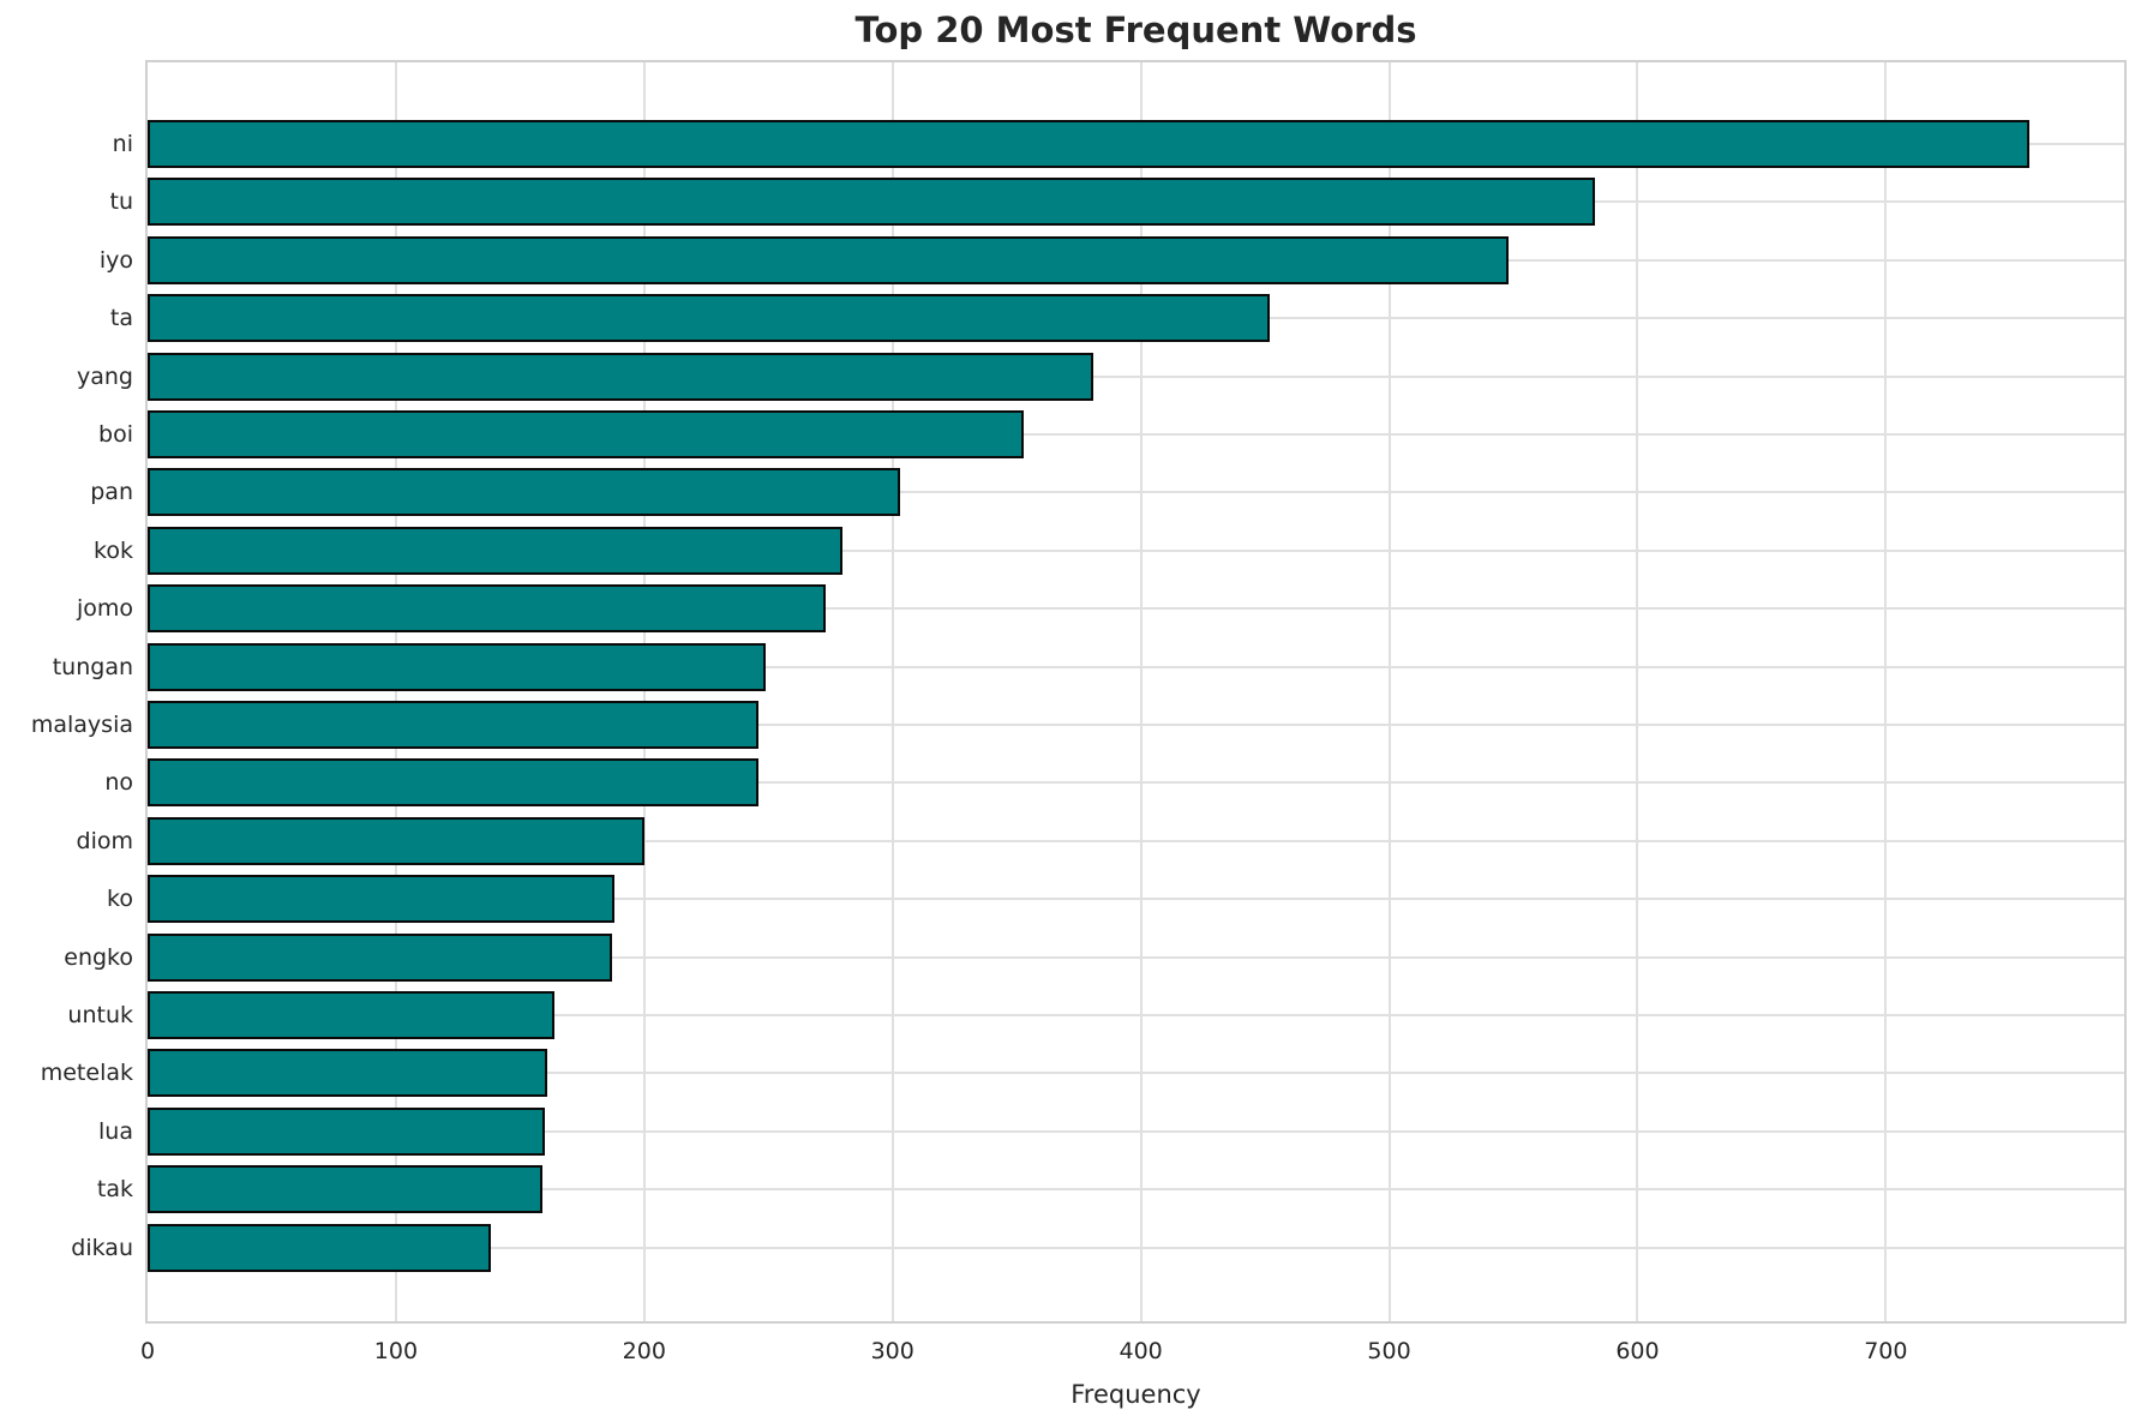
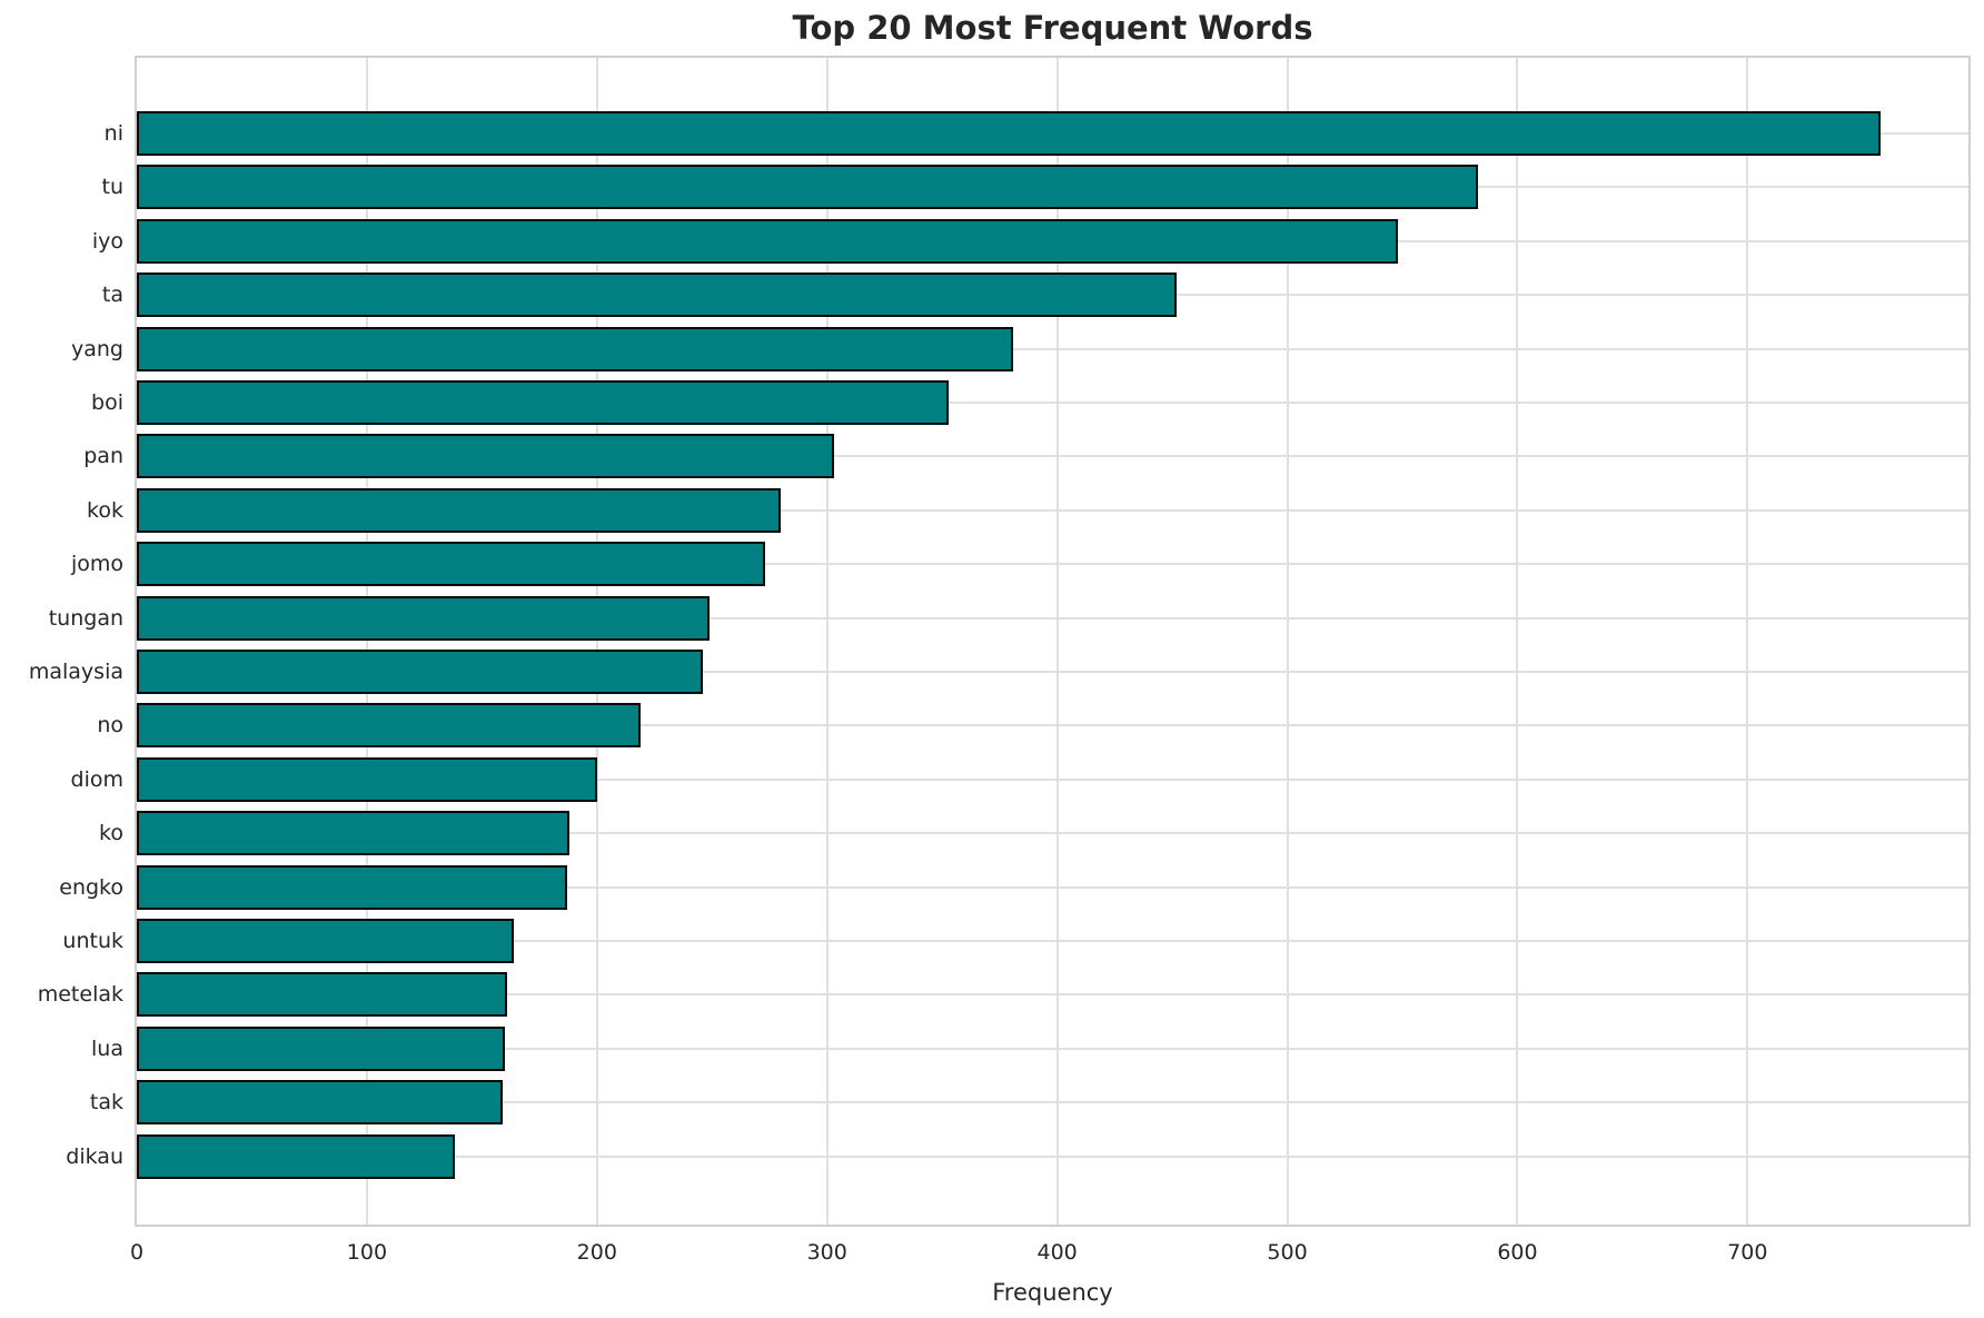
no: 246 -> 219
